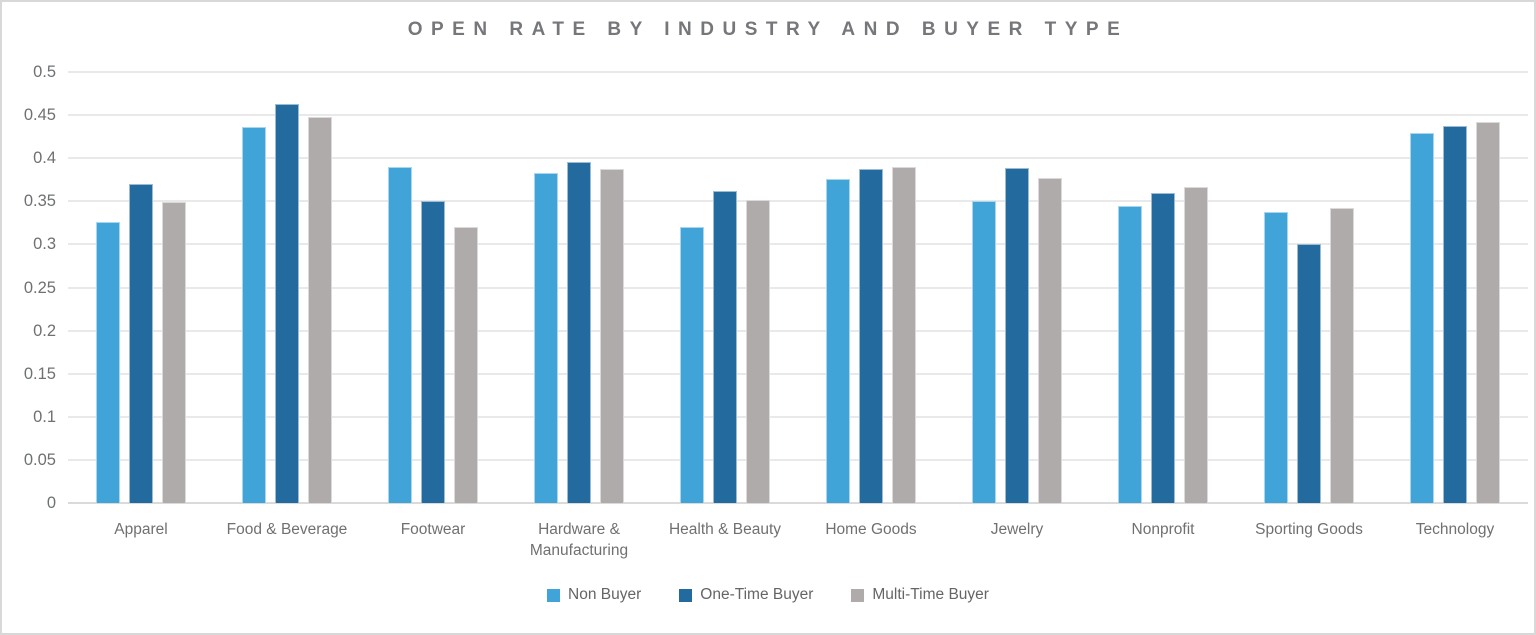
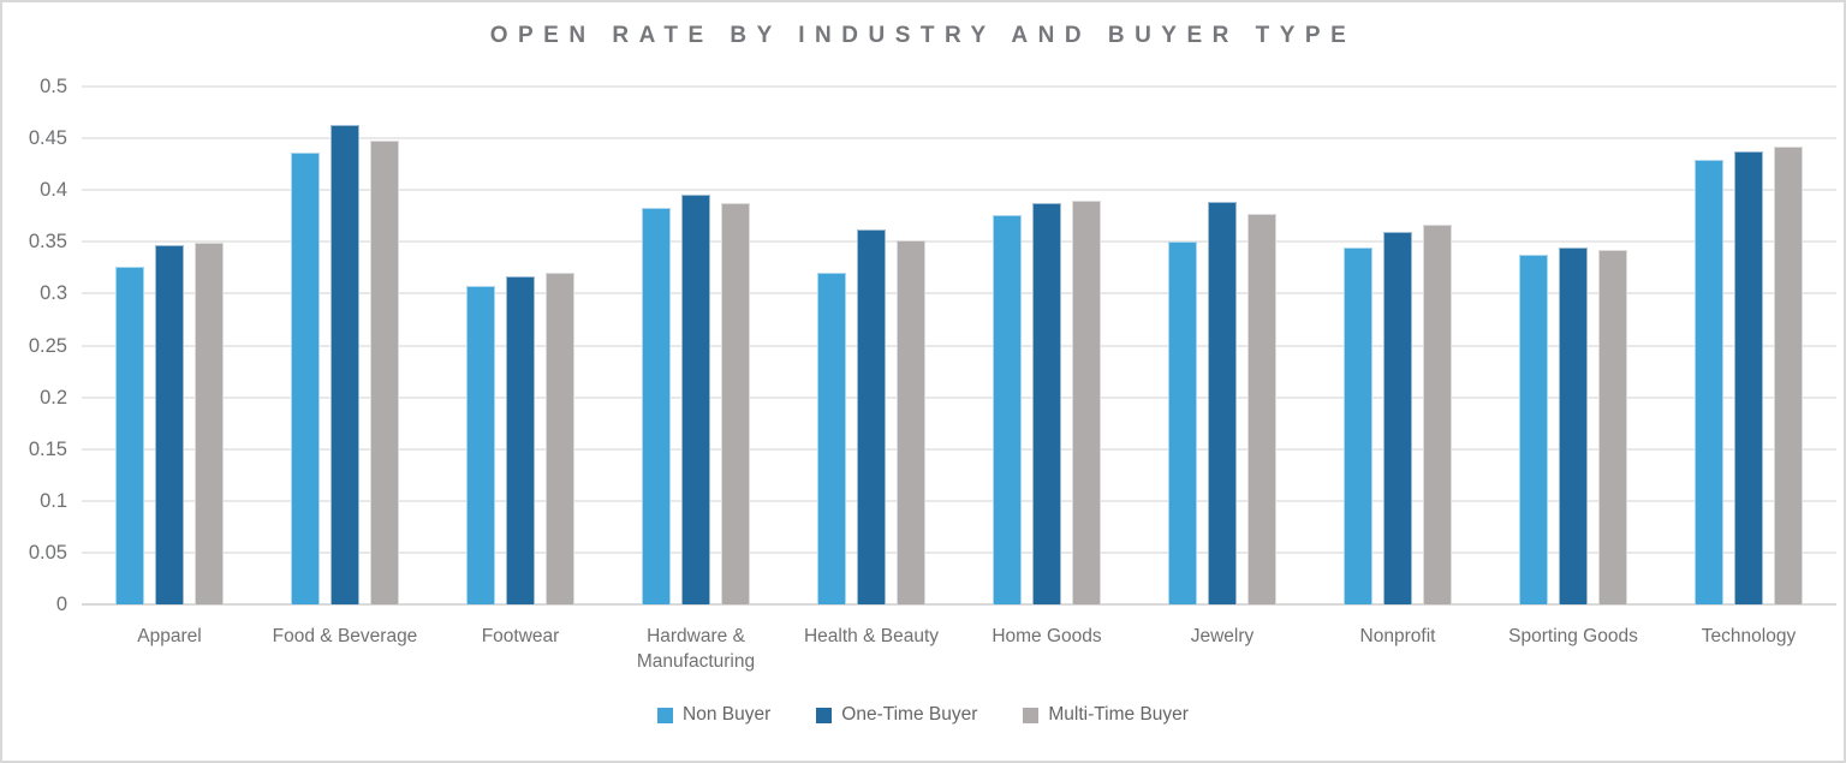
One-Time Buyer/Apparel: 0.37 -> 0.35
Non Buyer/Footwear: 0.39 -> 0.31
One-Time Buyer/Footwear: 0.35 -> 0.32
One-Time Buyer/Sporting Goods: 0.30 -> 0.34
